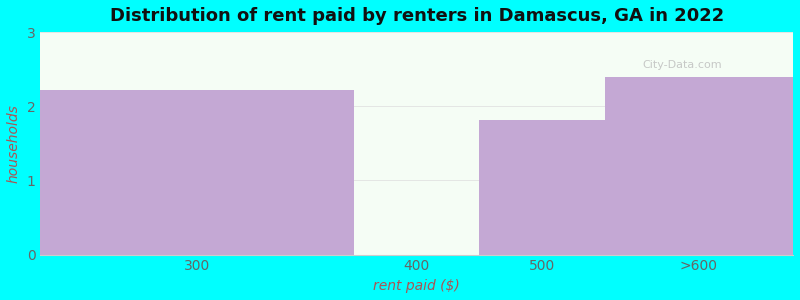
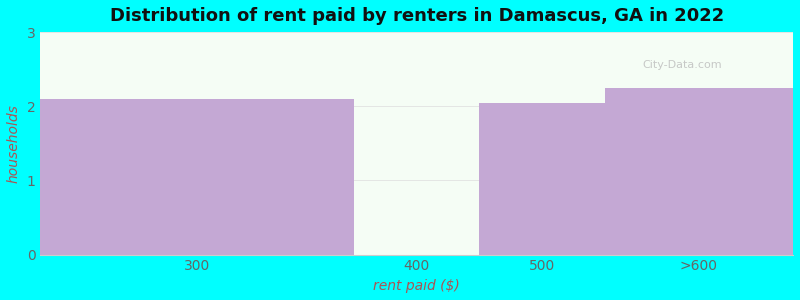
300: 2.22 -> 2.10
500: 1.82 -> 2.05
>600: 2.40 -> 2.25
